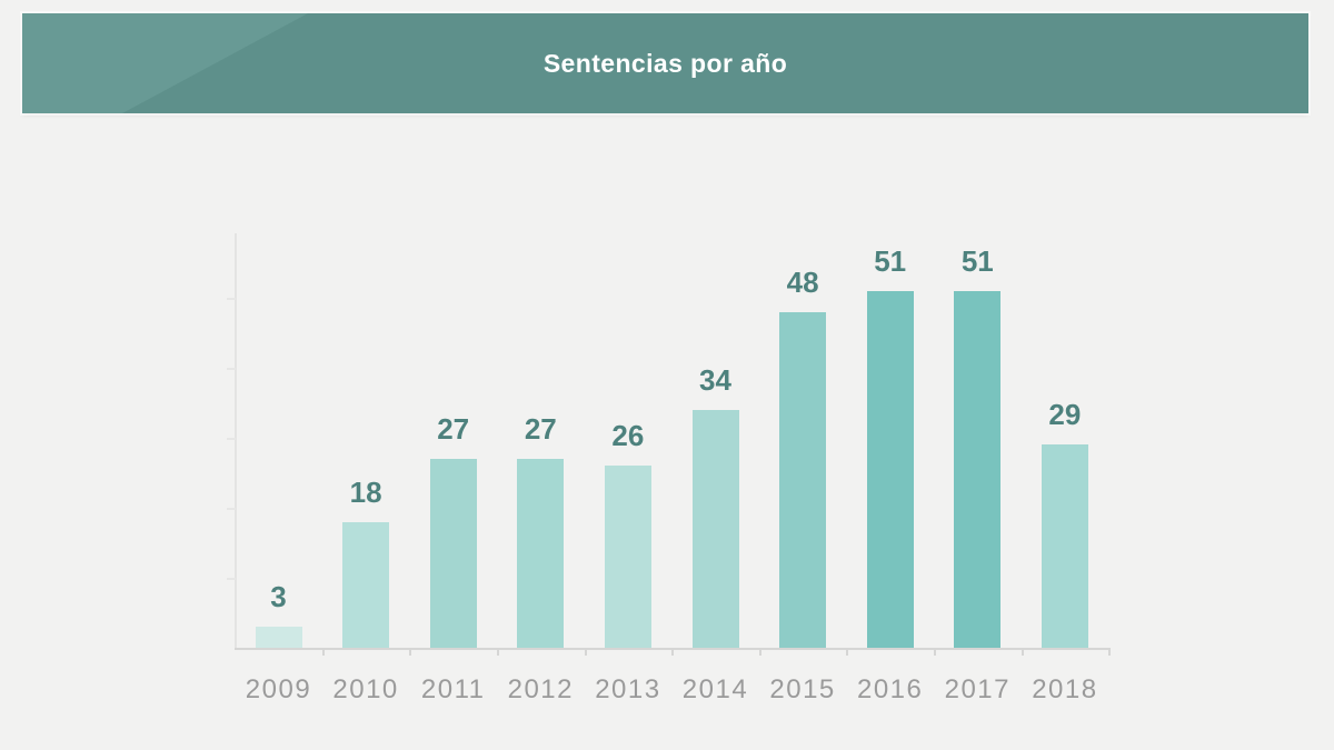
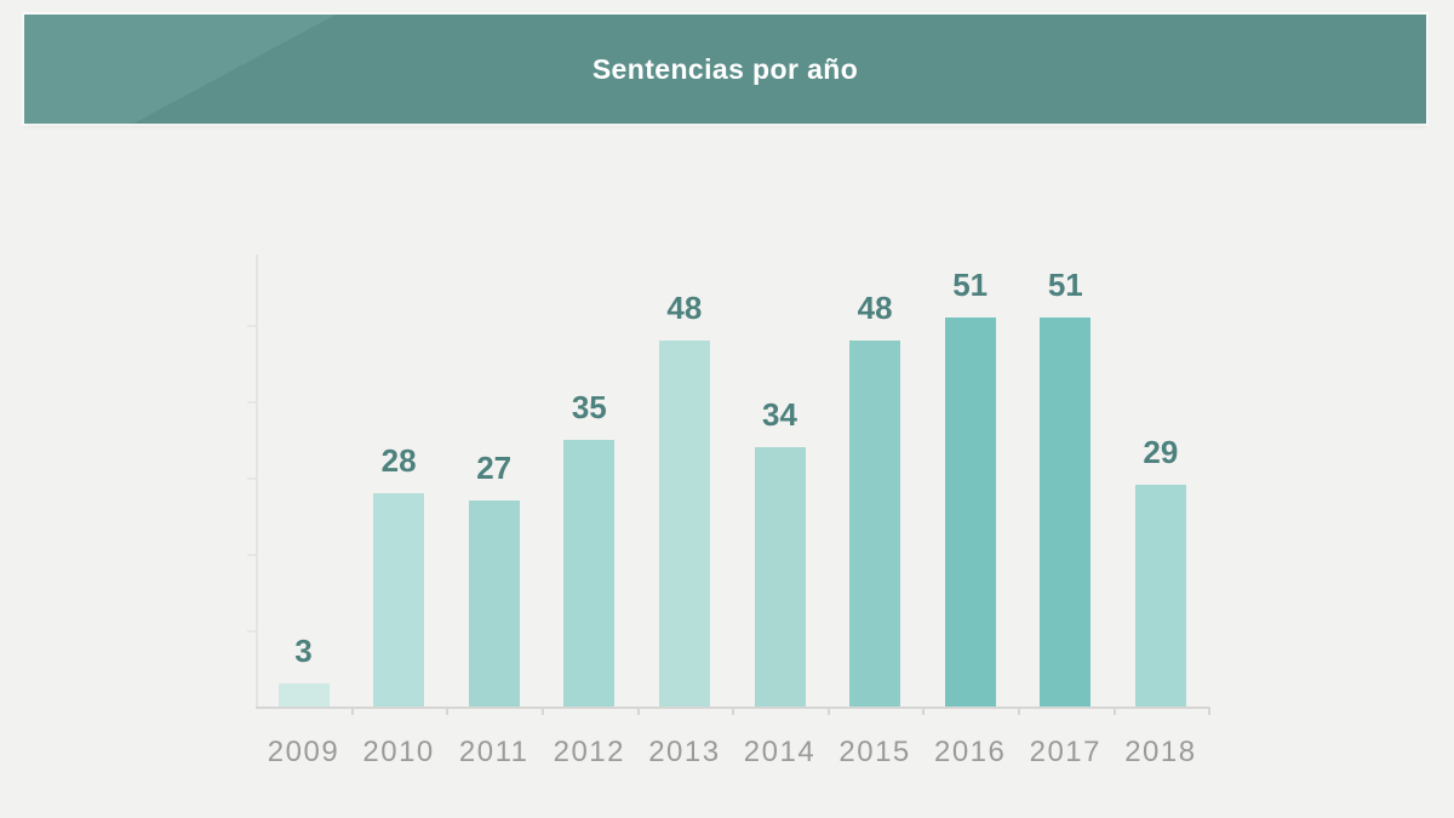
2010: 18 -> 28
2012: 27 -> 35
2013: 26 -> 48
